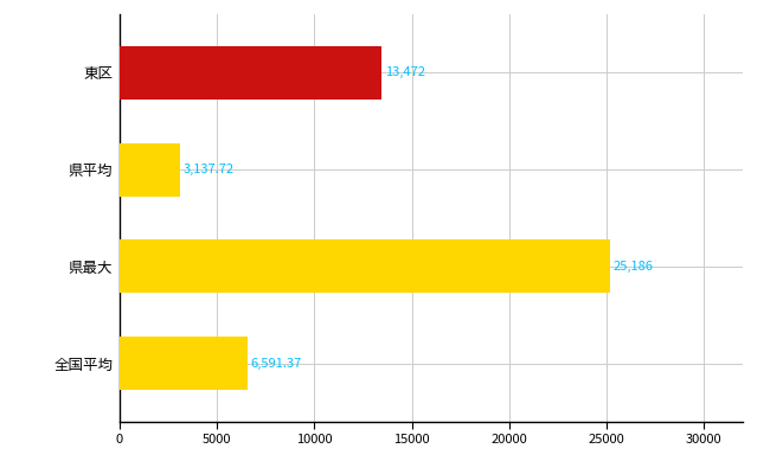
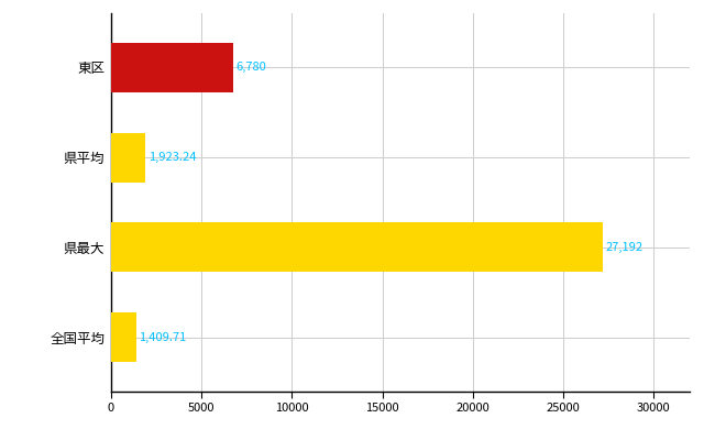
東区: 13,472 -> 6,780
県平均: 3,137.72 -> 1,923.24
県最大: 25,186 -> 27,192
全国平均: 6,591.37 -> 1,409.71
